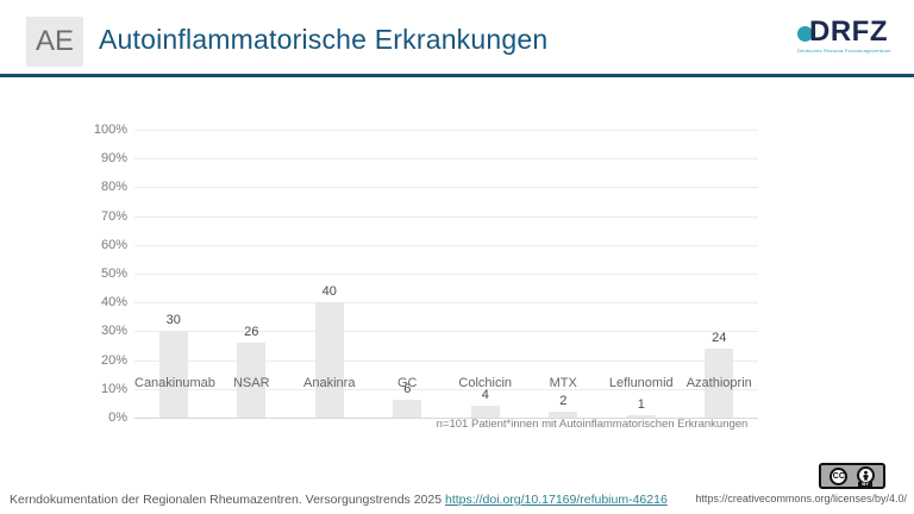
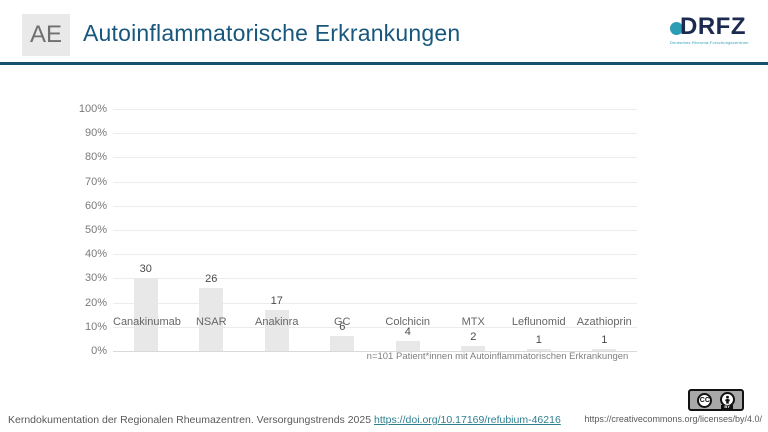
Anakinra: 40 -> 17
Azathioprin: 24 -> 1
